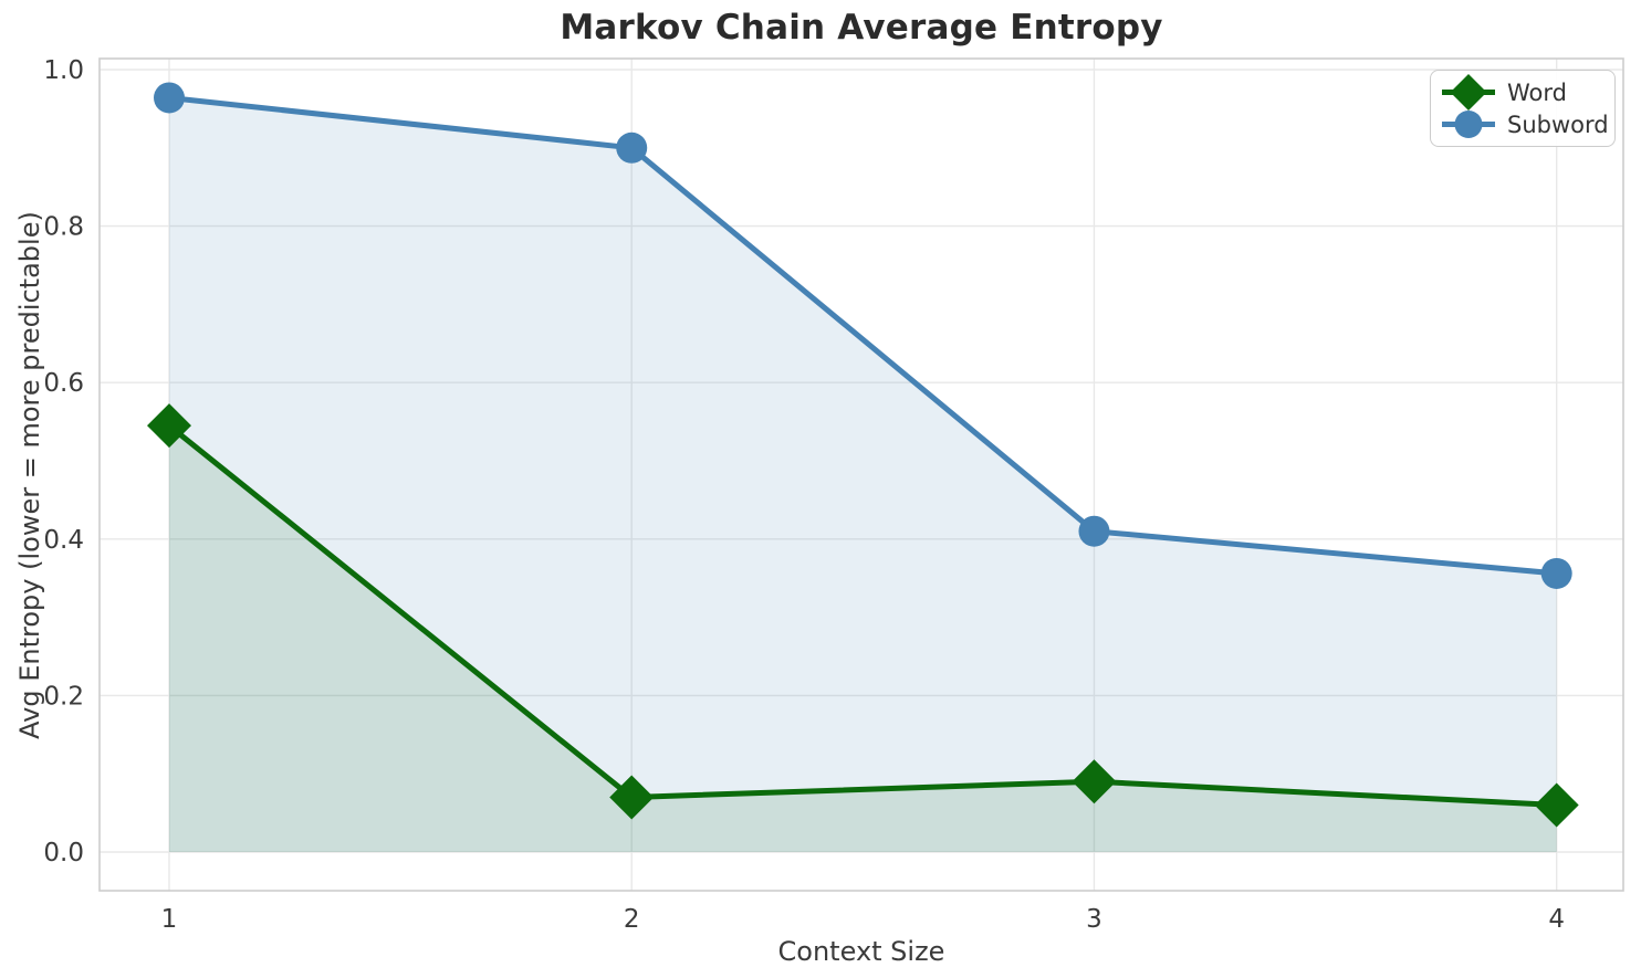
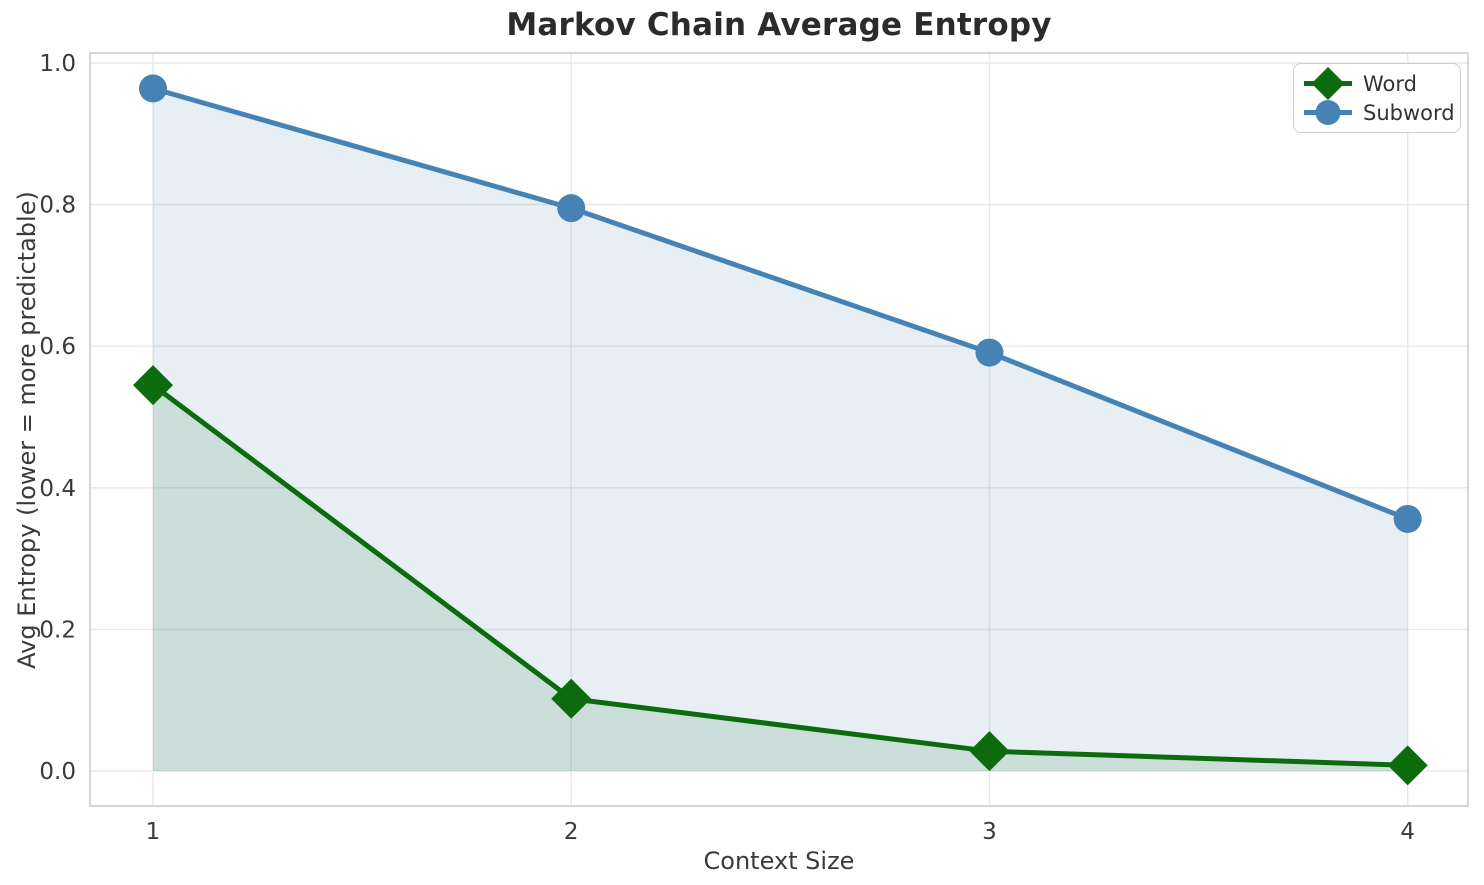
Word/2: 0.07 -> 0.10
Subword/2: 0.90 -> 0.80
Word/3: 0.09 -> 0.03
Subword/3: 0.41 -> 0.59
Word/4: 0.06 -> 0.01
